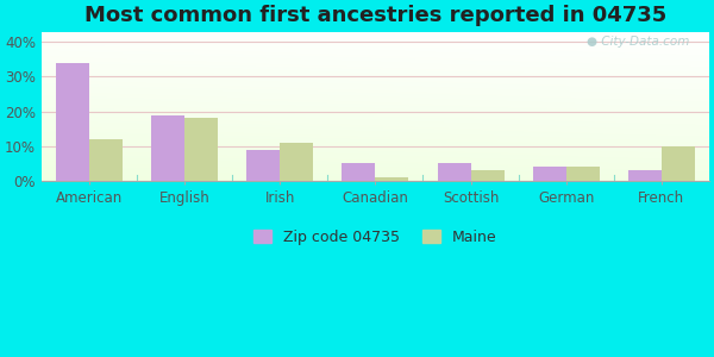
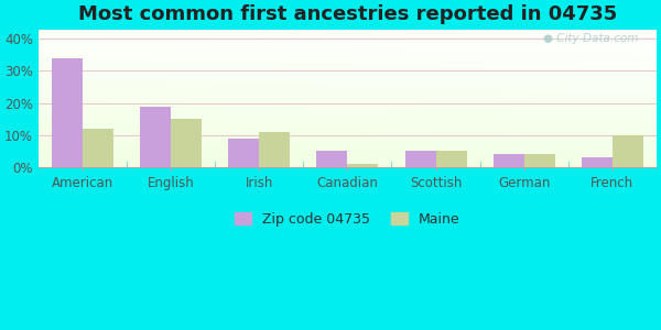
Maine/English: 18% -> 15%
Maine/Scottish: 3% -> 5%
